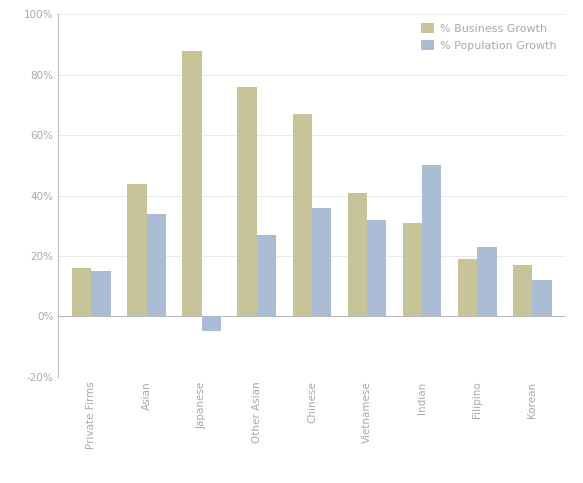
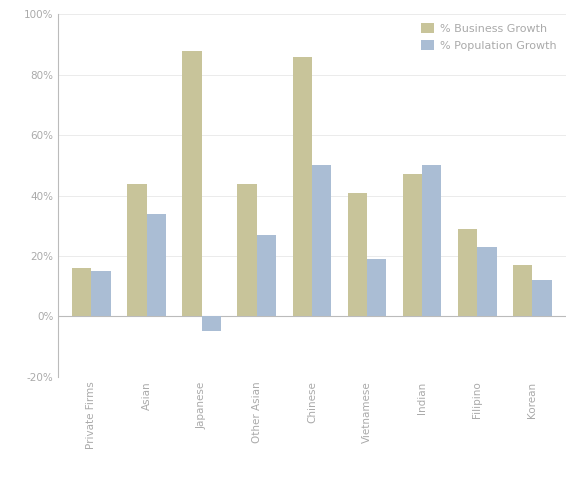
% Business Growth/Other Asian: 76% -> 44%
% Business Growth/Chinese: 67% -> 86%
% Population Growth/Chinese: 36% -> 50%
% Population Growth/Vietnamese: 32% -> 19%
% Business Growth/Indian: 31% -> 47%
% Business Growth/Filipino: 19% -> 29%
